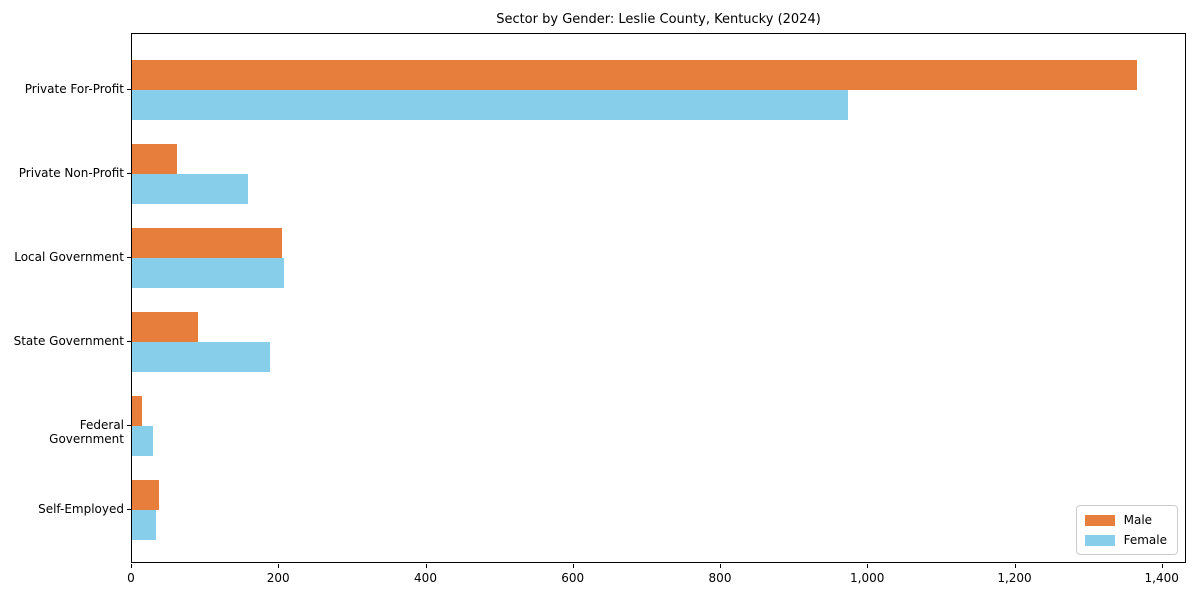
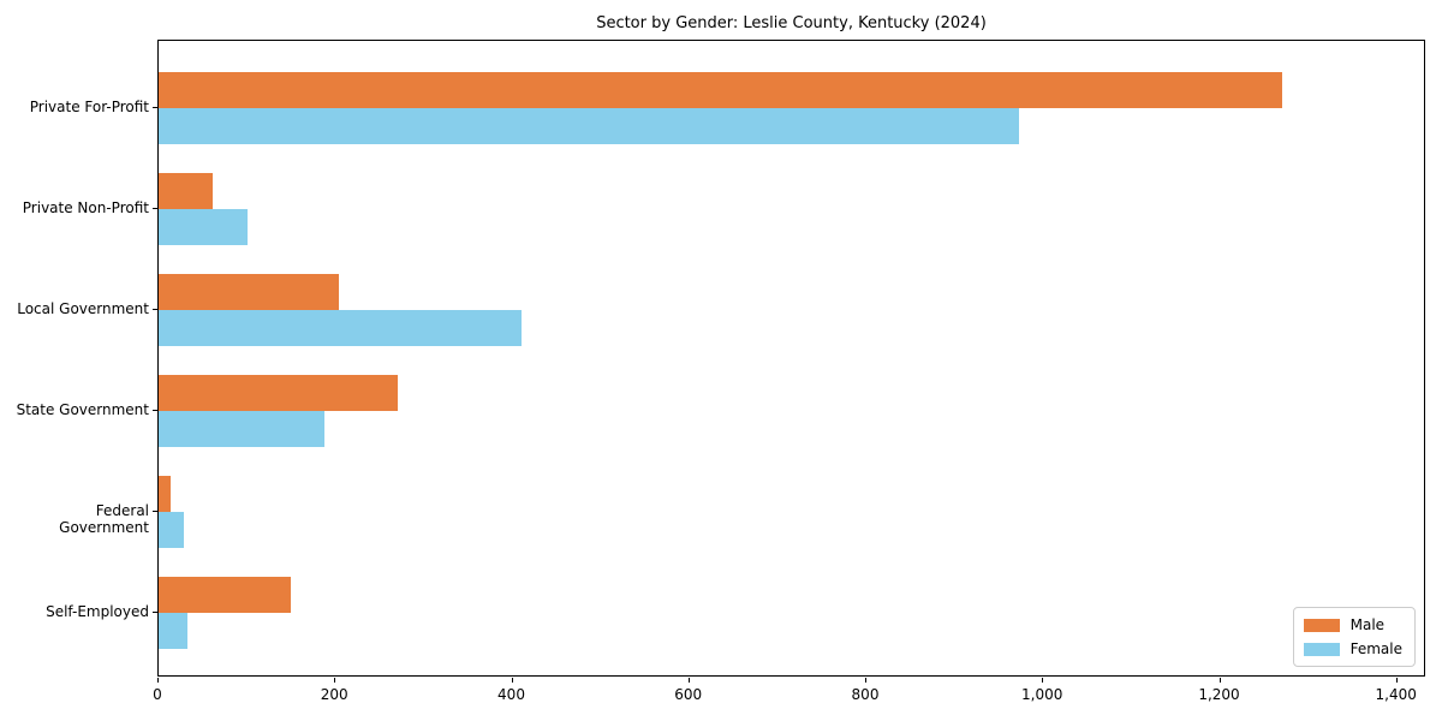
Male/Private For-Profit: 1360 -> 1270
Female/Private Non-Profit: 160 -> 100
Female/Local Government: 210 -> 410
Male/State Government: 90 -> 270
Male/Self-Employed: 40 -> 150
